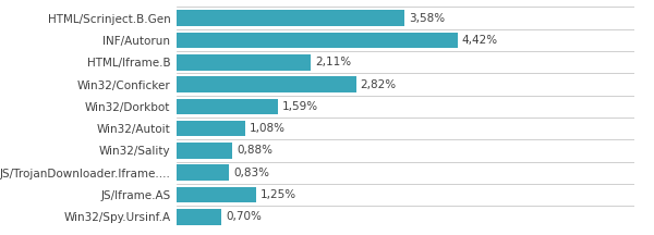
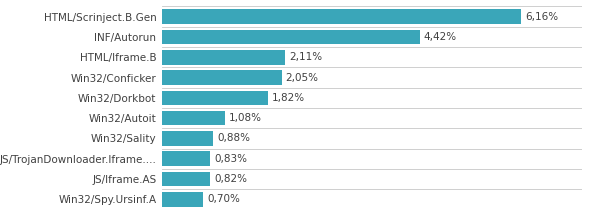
HTML/Scrinject.B.Gen: 3,58% -> 6,16%
Win32/Conficker: 2,82% -> 2,05%
Win32/Dorkbot: 1,59% -> 1,82%
JS/Iframe.AS: 1,25% -> 0,82%
